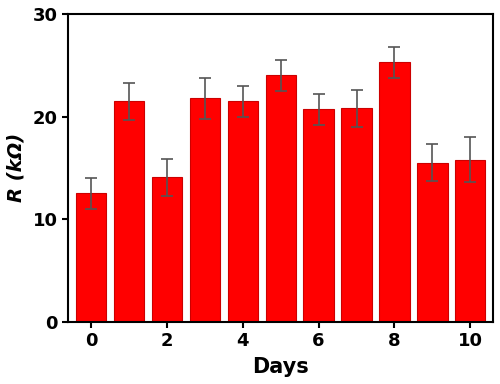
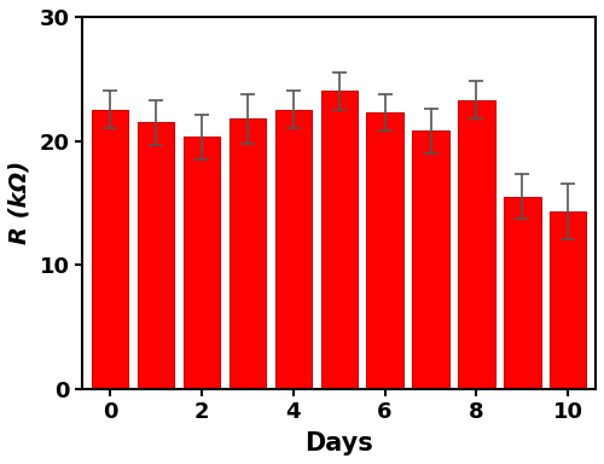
0: 12.5 -> 22.5
2: 14.1 -> 20.3
4: 21.5 -> 22.5
6: 20.7 -> 22.3
8: 25.3 -> 23.3
10: 15.8 -> 14.3
